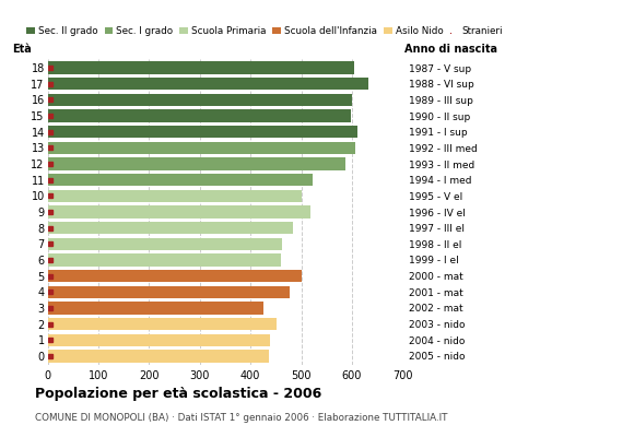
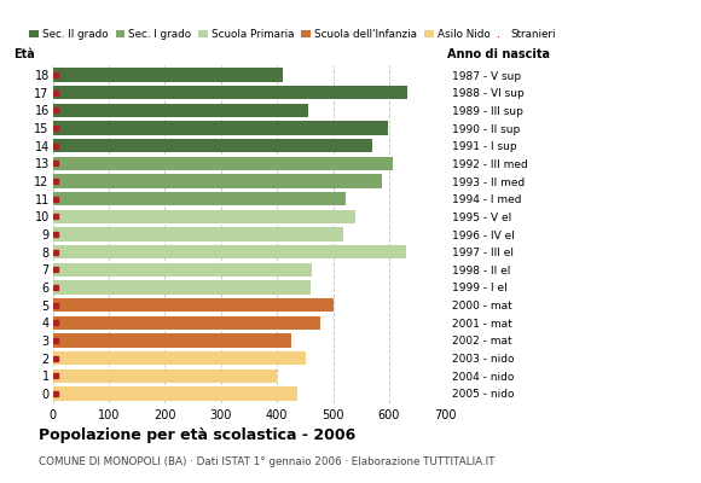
18: 605 -> 410
16: 600 -> 455
14: 610 -> 570
10: 500 -> 540
8: 483 -> 630
1: 438 -> 400
